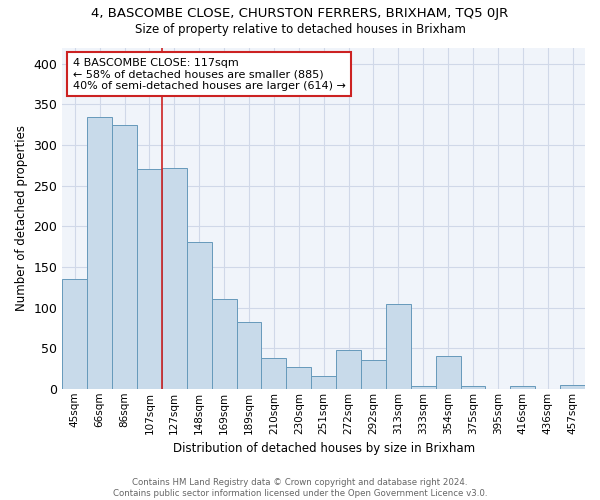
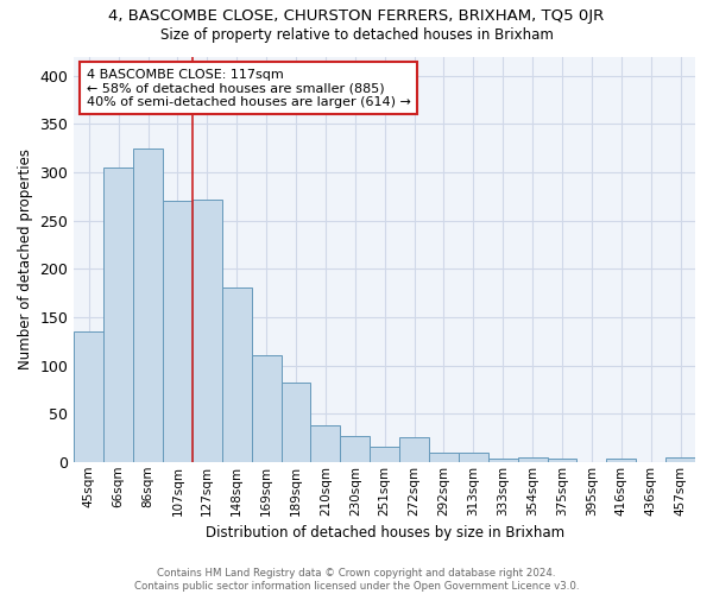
66sqm: 334 -> 305
272sqm: 48 -> 26
292sqm: 36 -> 9
313sqm: 104 -> 9
354sqm: 40 -> 5
